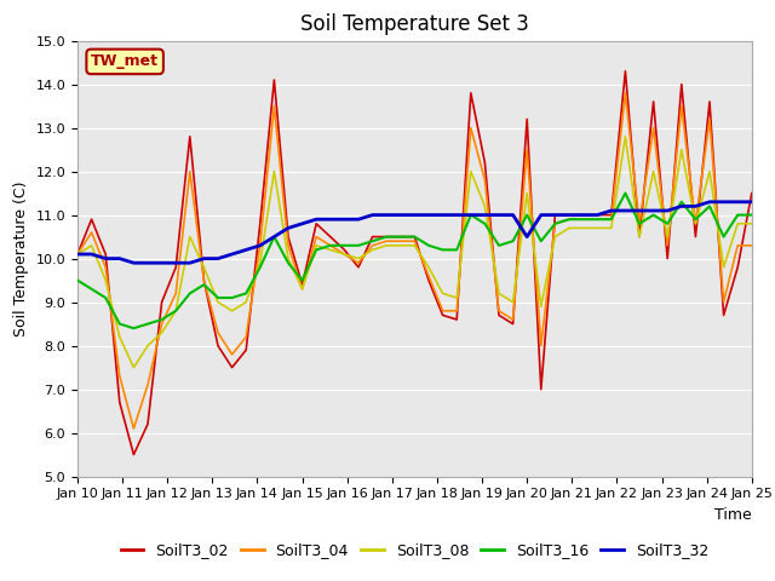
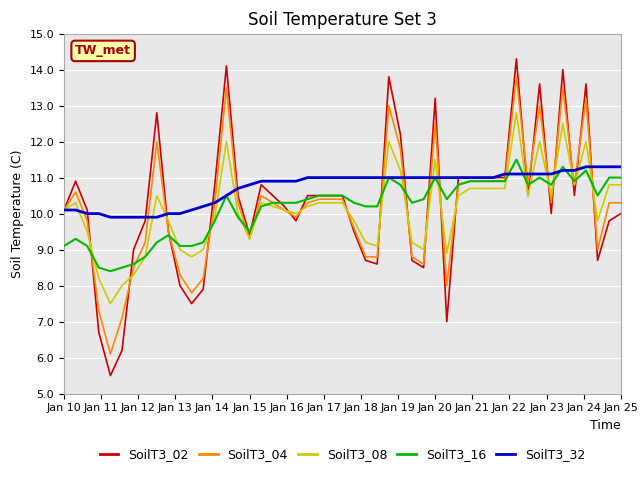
SoilT3_16/Jan 10: 9.5 -> 9.1
SoilT3_32/Jan 20: 10.5 -> 11.0
SoilT3_02/Jan 25: 11.5 -> 10.0
